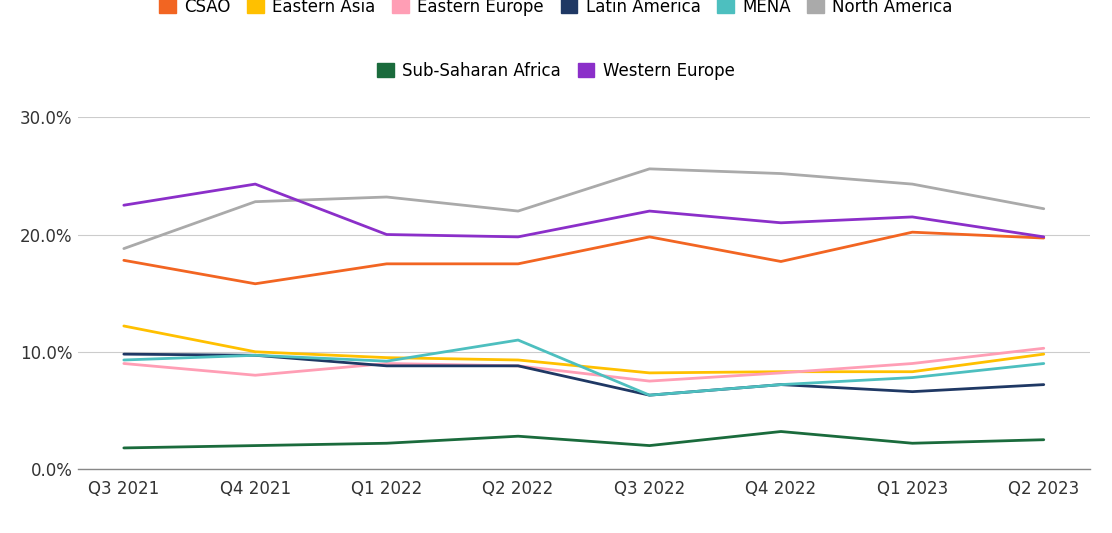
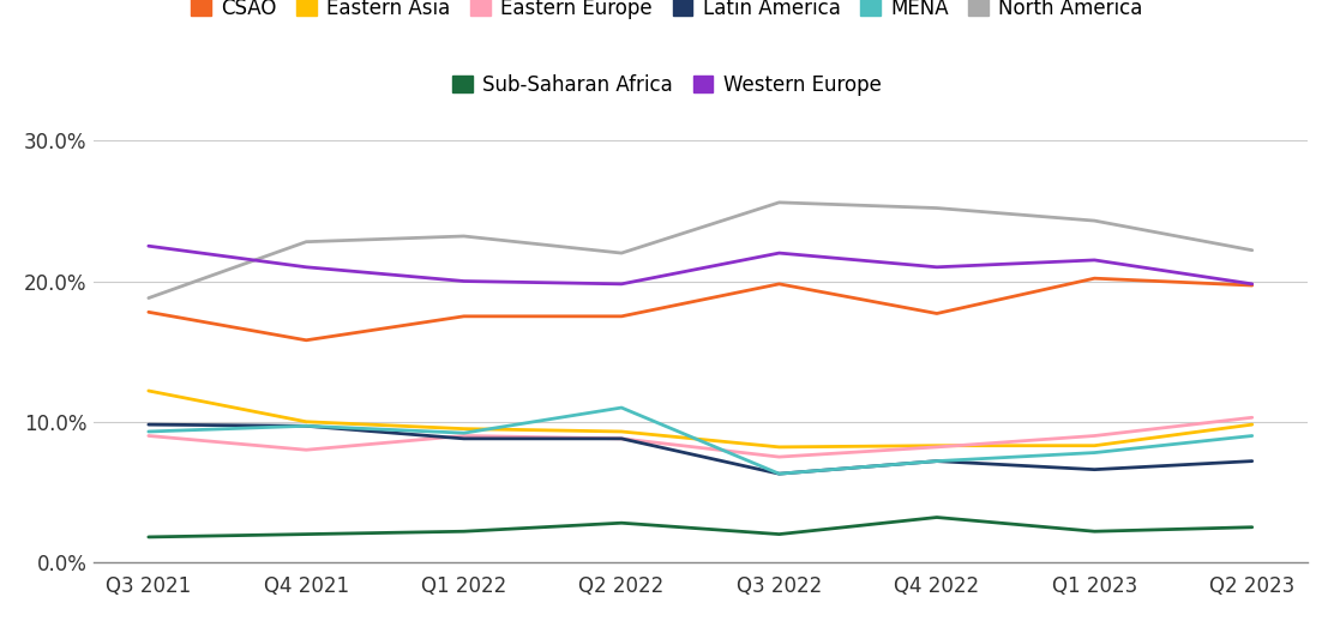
Western Europe/Q4 2021: 24.3% -> 21.0%
